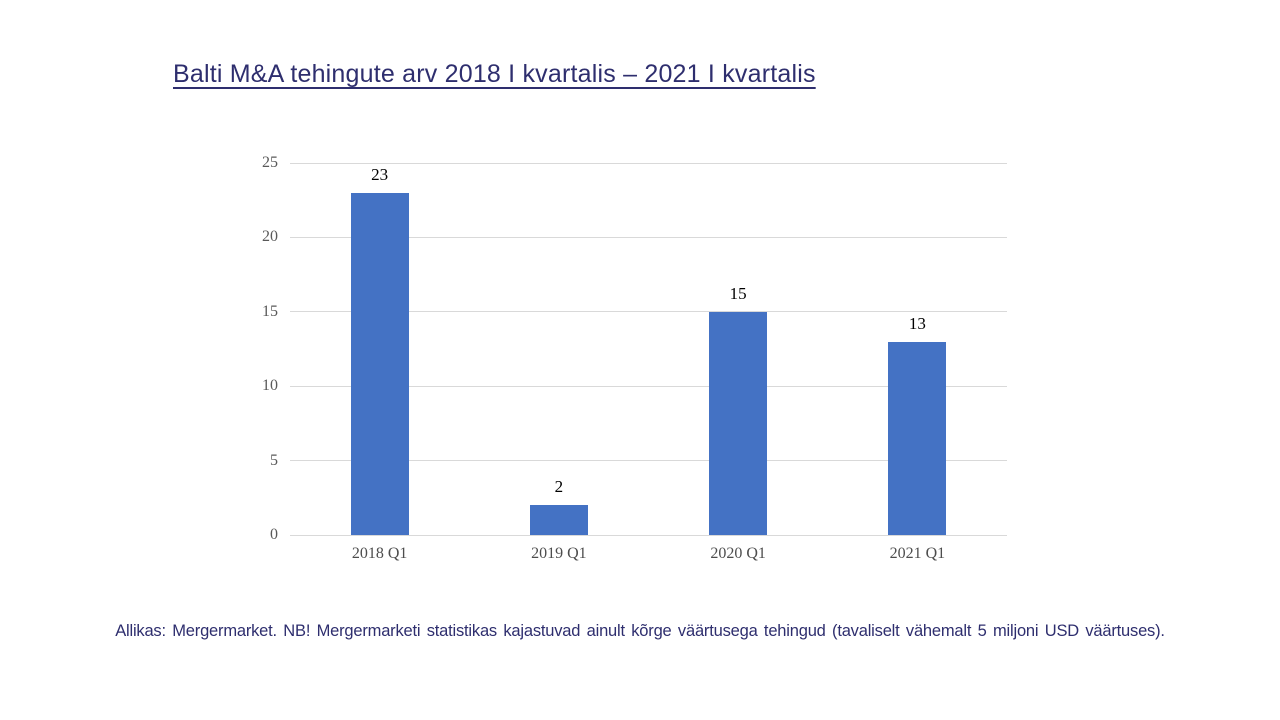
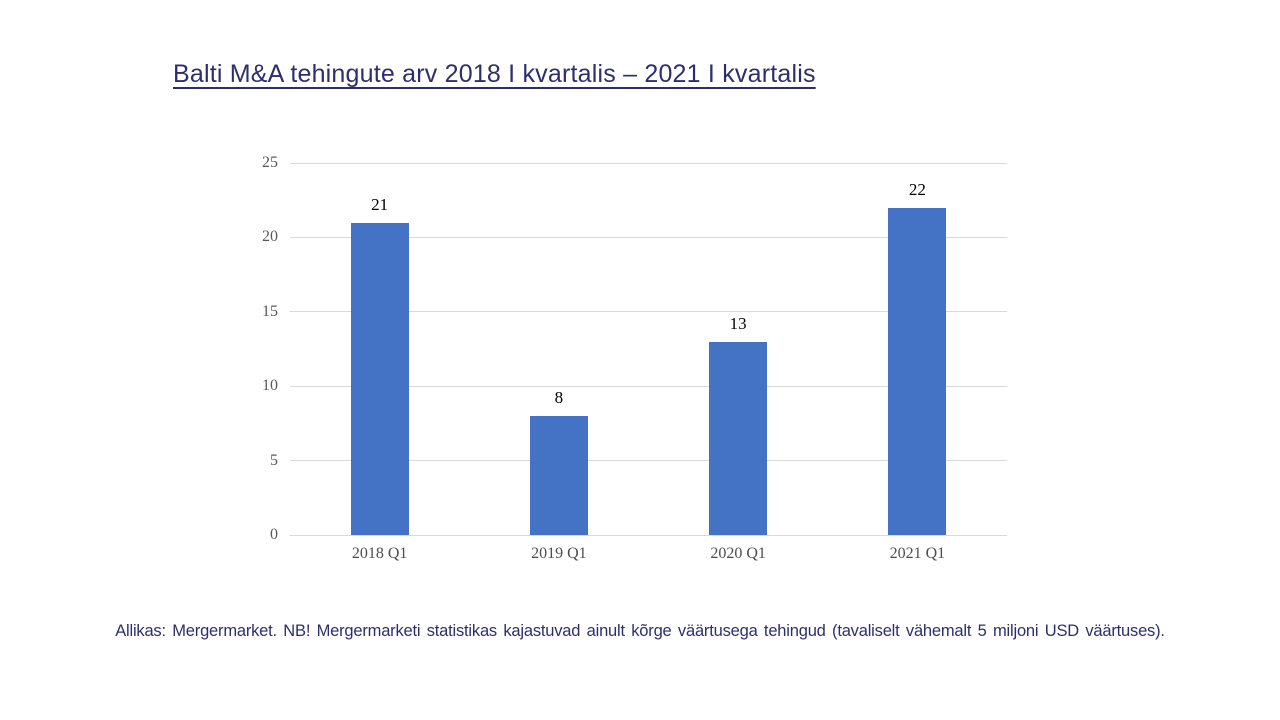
2018 Q1: 23 -> 21
2019 Q1: 2 -> 8
2020 Q1: 15 -> 13
2021 Q1: 13 -> 22
